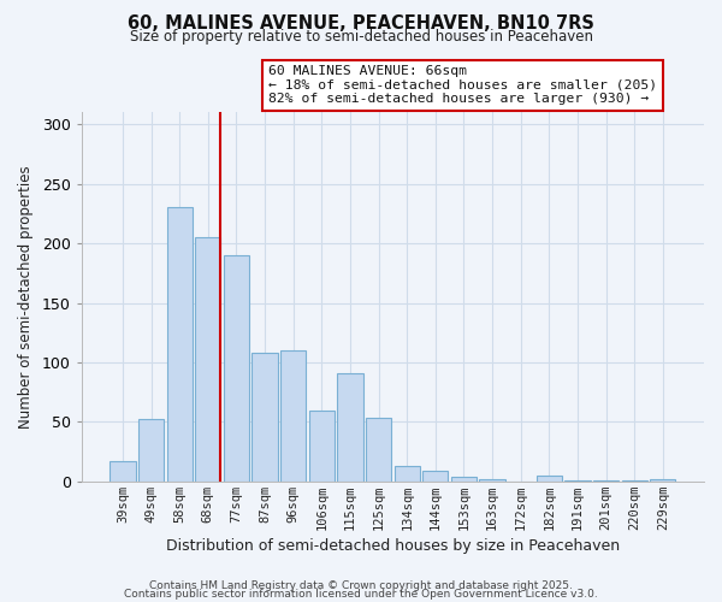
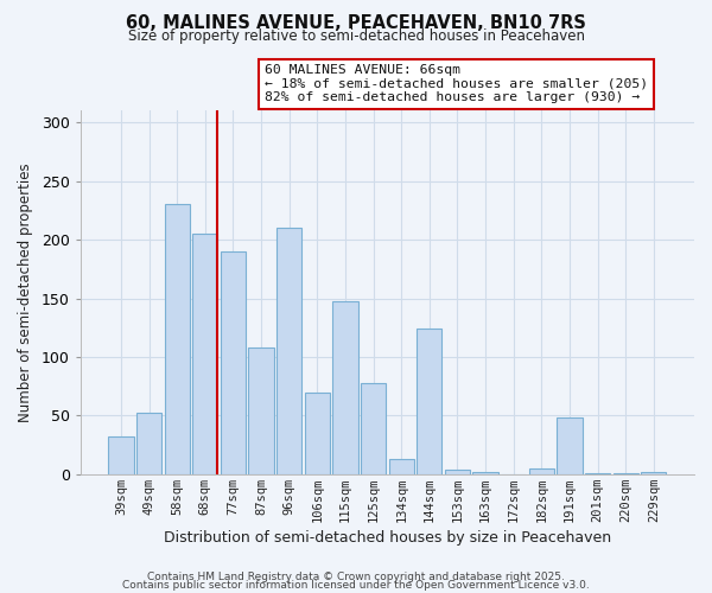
39sqm: 17 -> 32
96sqm: 110 -> 210
106sqm: 59 -> 70
115sqm: 91 -> 148
125sqm: 53 -> 78
144sqm: 9 -> 124
191sqm: 1 -> 48
